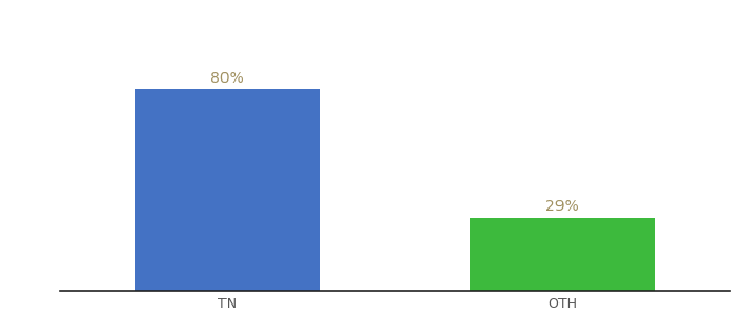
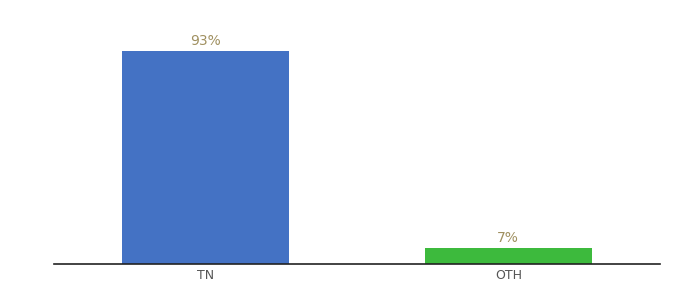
TN: 80% -> 93%
OTH: 29% -> 7%
